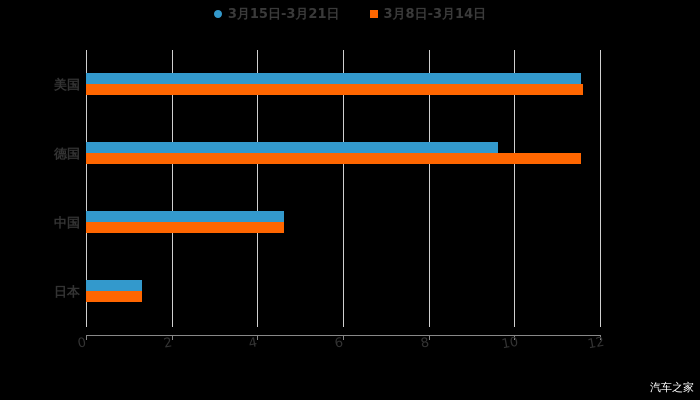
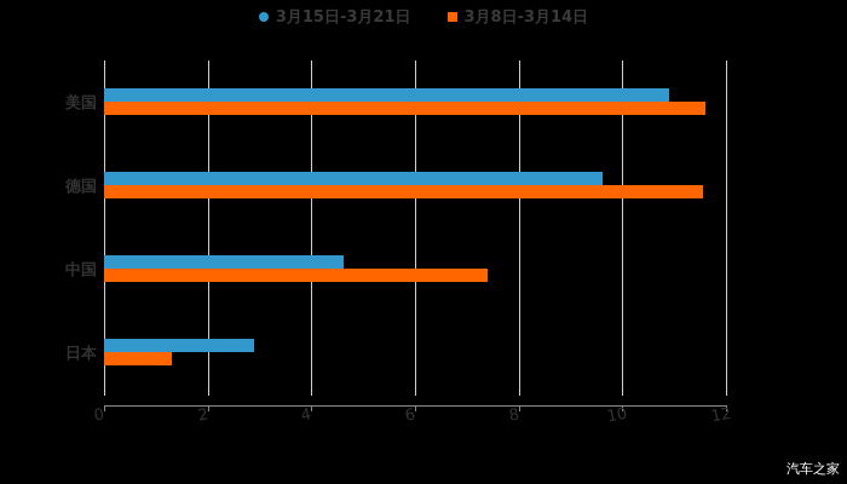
3月15日-3月21日/美国: 11.6 -> 10.9
3月8日-3月14日/中国: 4.6 -> 7.4
3月15日-3月21日/日本: 1.3 -> 2.9
